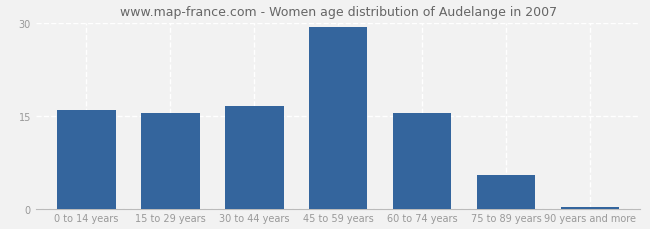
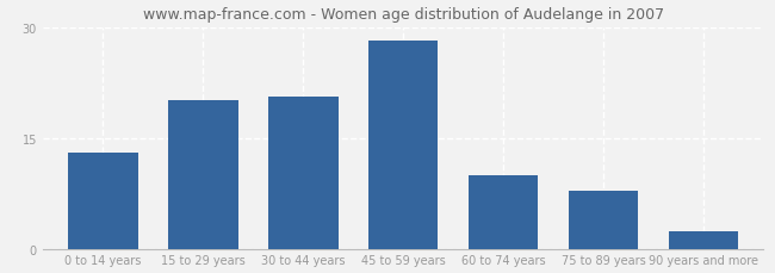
0 to 14 years: 16.0 -> 13.0
15 to 29 years: 15.5 -> 20.2
30 to 44 years: 16.5 -> 20.6
45 to 59 years: 29.3 -> 28.2
60 to 74 years: 15.5 -> 10.0
75 to 89 years: 5.5 -> 7.8
90 years and more: 0.3 -> 2.4
